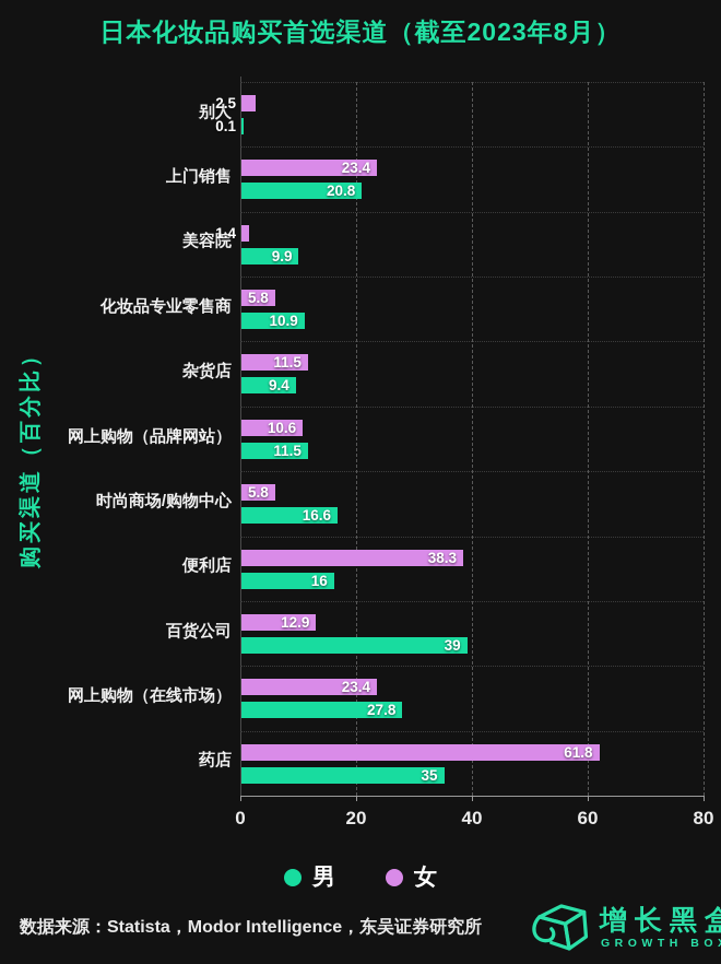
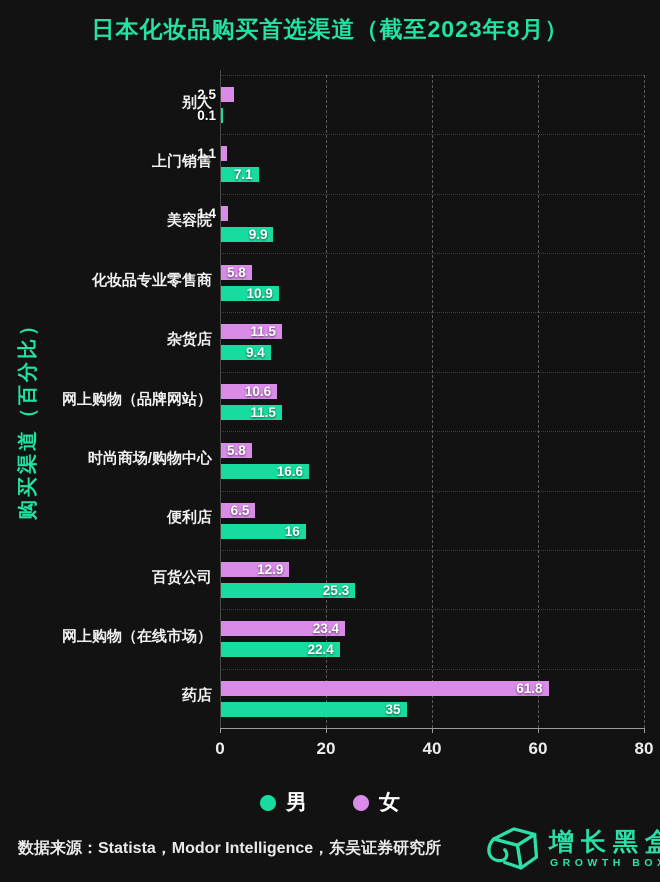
女/上门销售: 23.4 -> 1.1
男/上门销售: 20.8 -> 7.1
女/便利店: 38.3 -> 6.5
男/百货公司: 39 -> 25.3
男/网上购物（在线市场）: 27.8 -> 22.4
